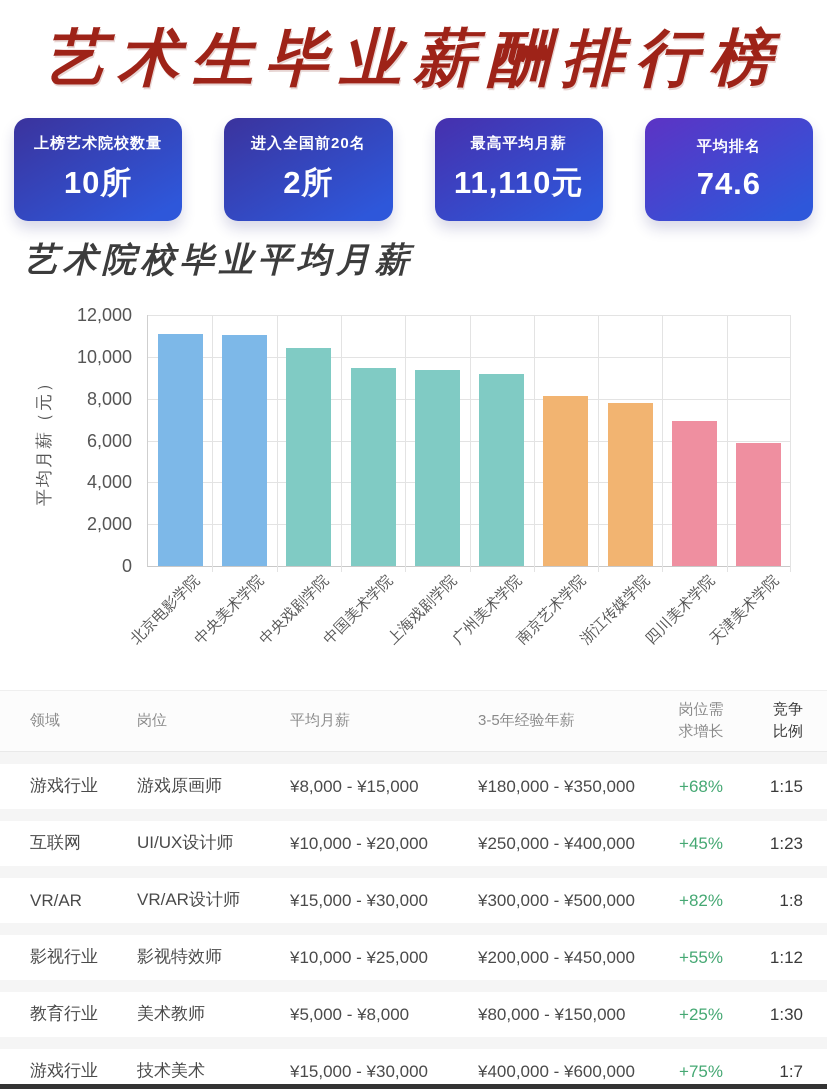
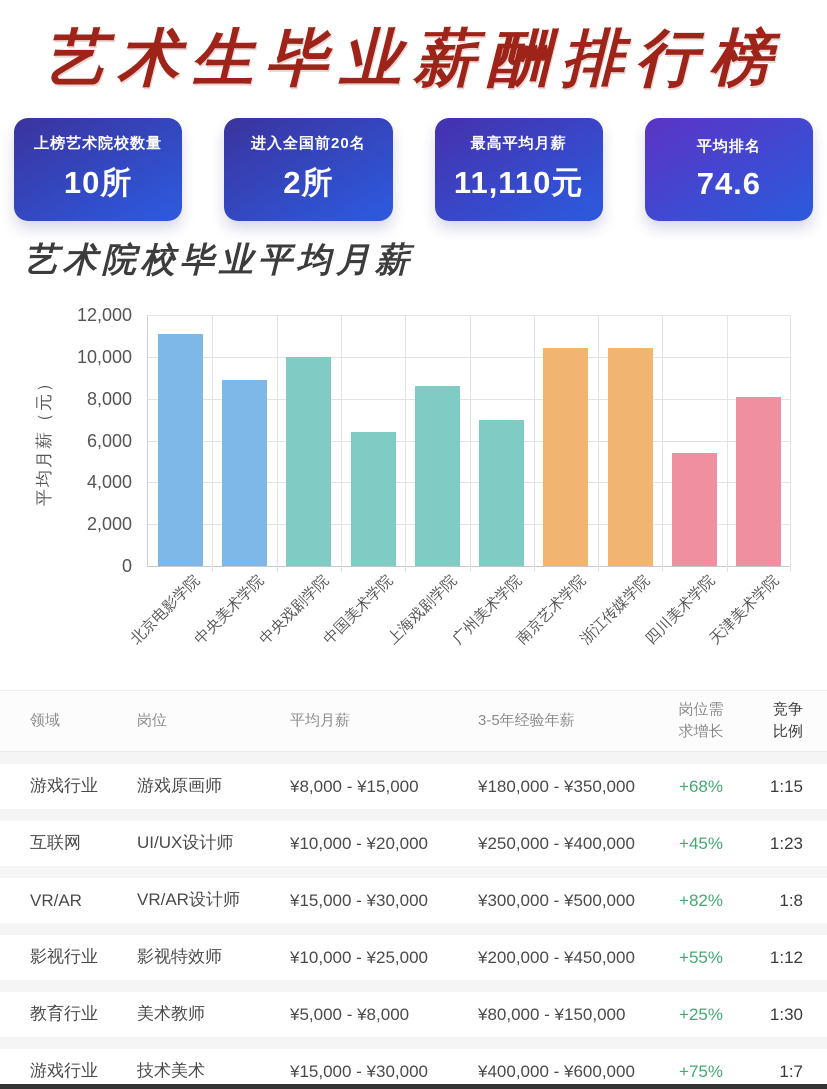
中央美术学院: 11000 -> 8900
中央戏剧学院: 10400 -> 10000
中国美术学院: 9400 -> 6400
上海戏剧学院: 9400 -> 8600
广州美术学院: 9200 -> 7000
南京艺术学院: 8200 -> 10400
浙江传媒学院: 7800 -> 10400
四川美术学院: 7000 -> 5400
天津美术学院: 5900 -> 8100
